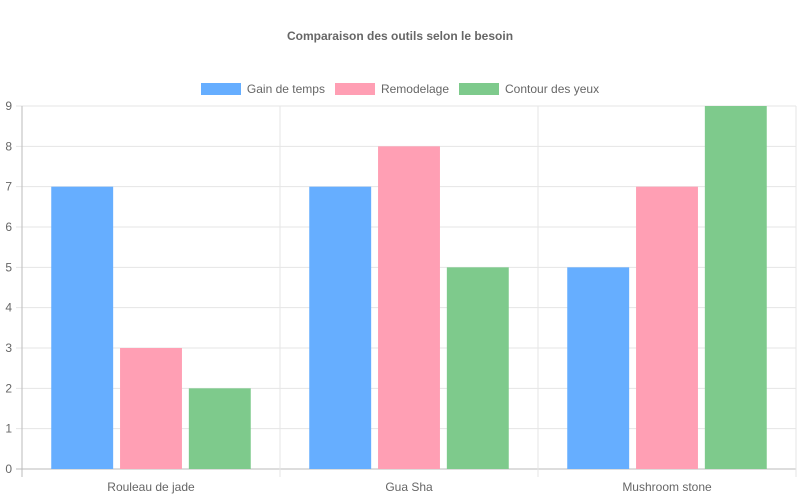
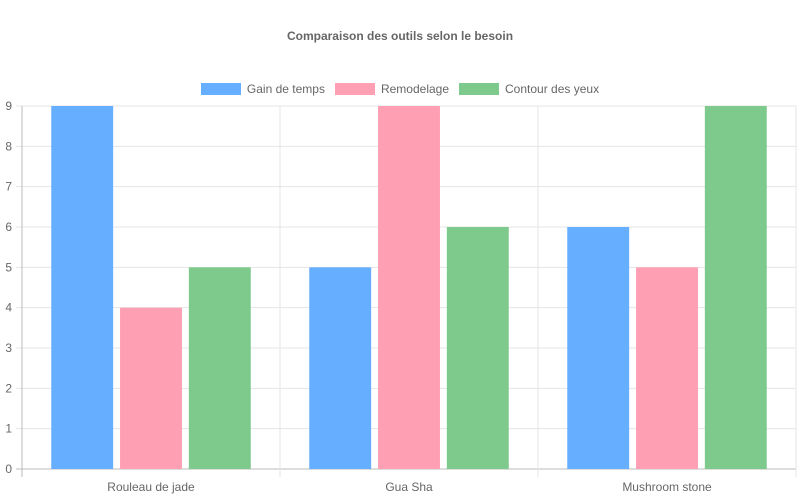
Gain de temps/Rouleau de jade: 7 -> 9
Remodelage/Rouleau de jade: 3 -> 4
Contour des yeux/Rouleau de jade: 2 -> 5
Gain de temps/Gua Sha: 7 -> 5
Remodelage/Gua Sha: 8 -> 9
Contour des yeux/Gua Sha: 5 -> 6
Gain de temps/Mushroom stone: 5 -> 6
Remodelage/Mushroom stone: 7 -> 5
